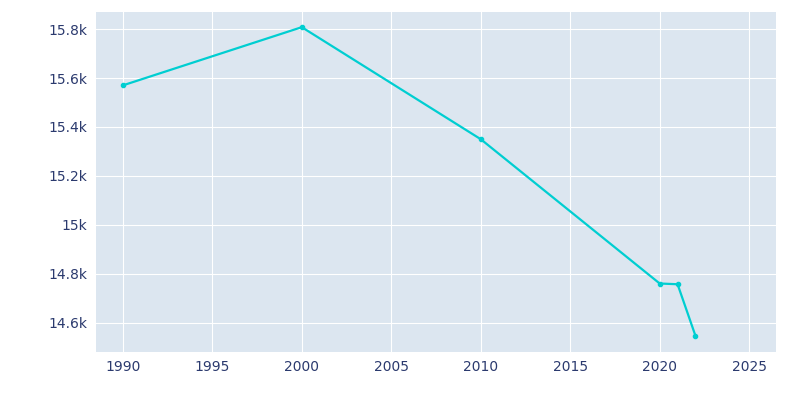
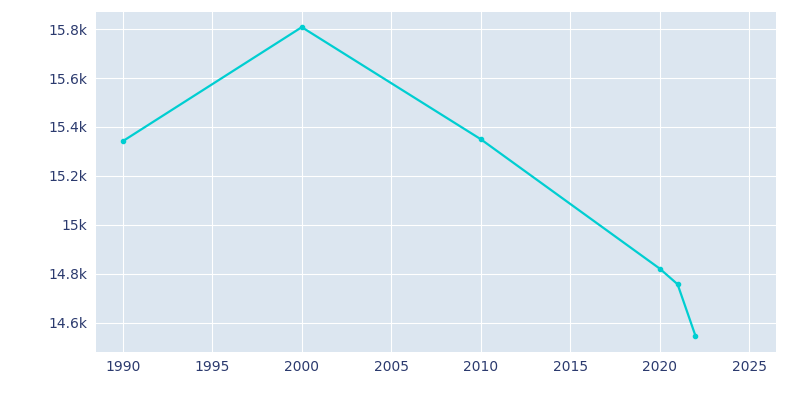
1990: 15.570k -> 15.342k
2020: 14.760k -> 14.821k
